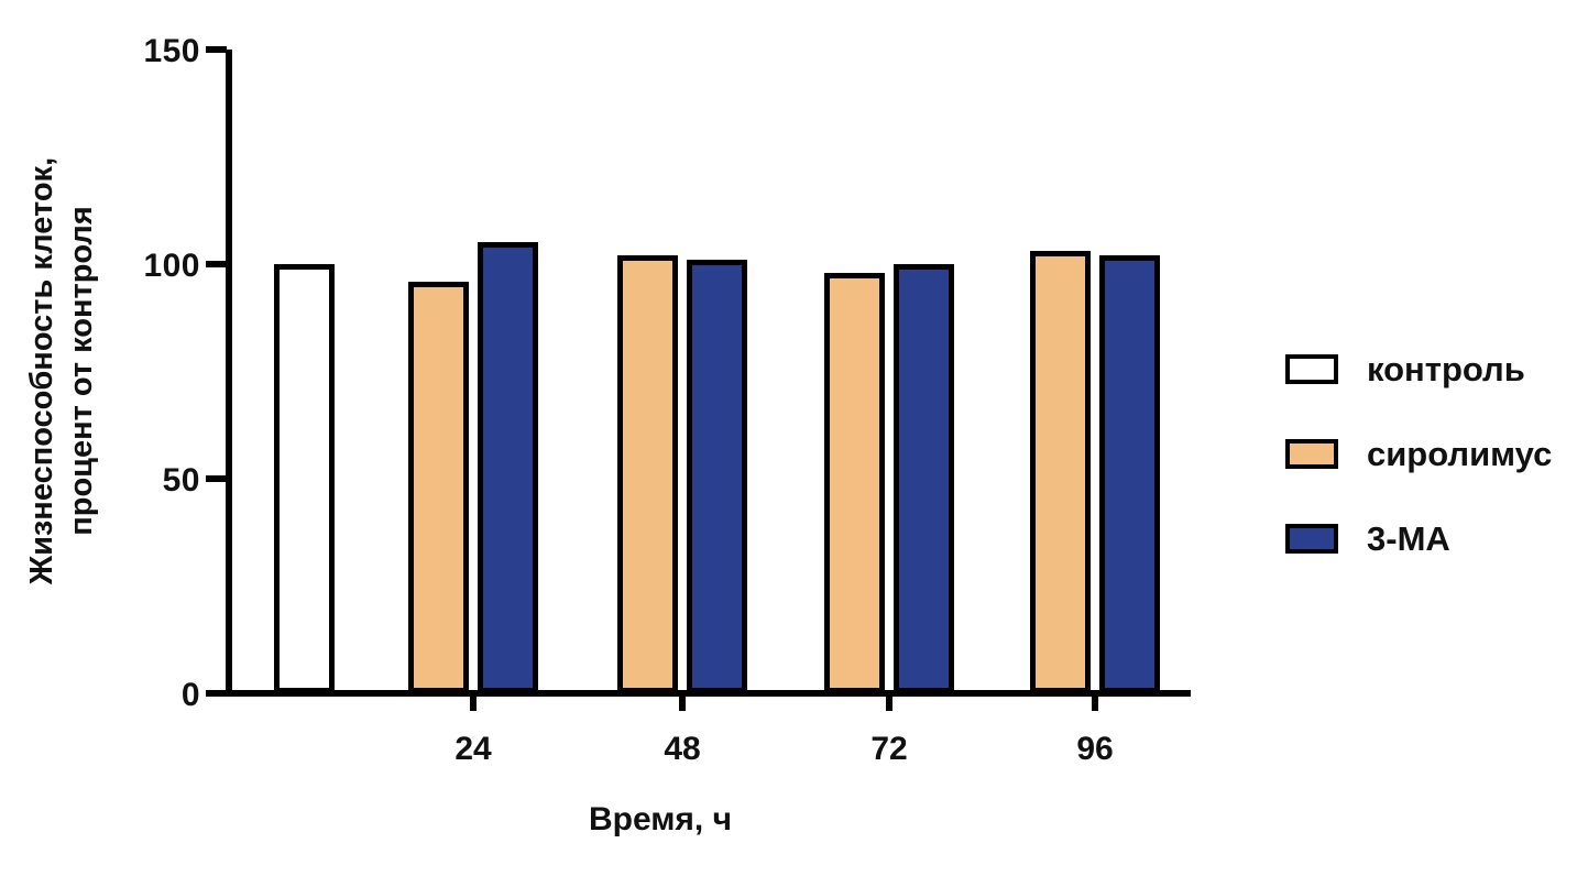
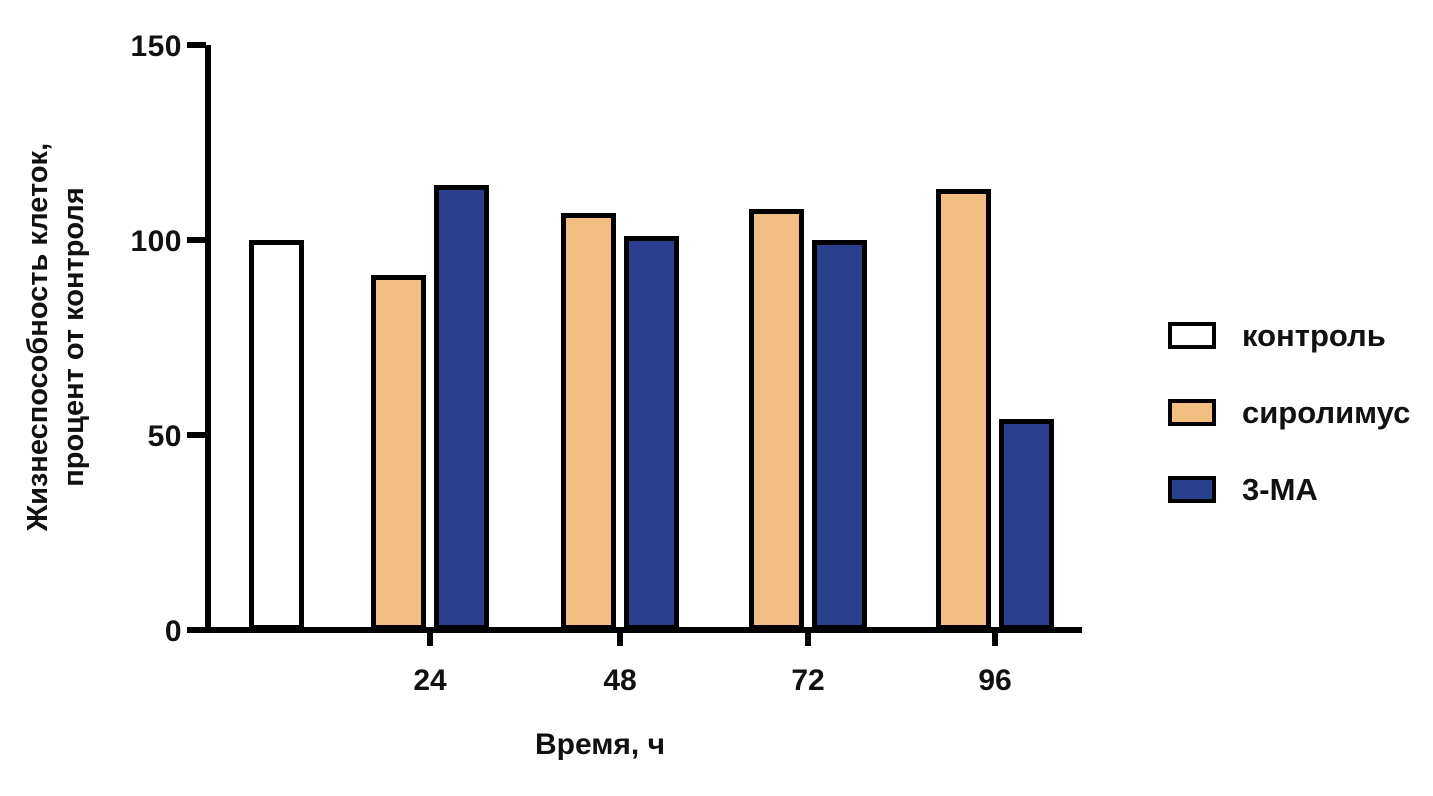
сиролимус/24: 96 -> 91
3-МА/24: 105 -> 114
сиролимус/48: 102 -> 107
сиролимус/72: 98 -> 108
сиролимус/96: 103 -> 113
3-МА/96: 102 -> 54
